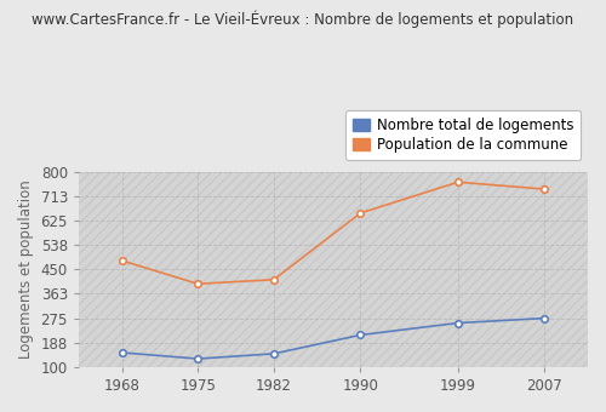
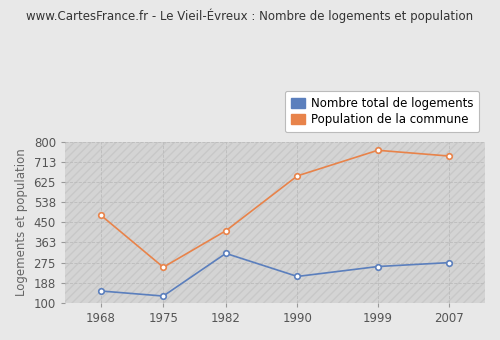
Population de la commune/1975: 398 -> 255
Nombre total de logements/1982: 148 -> 315
